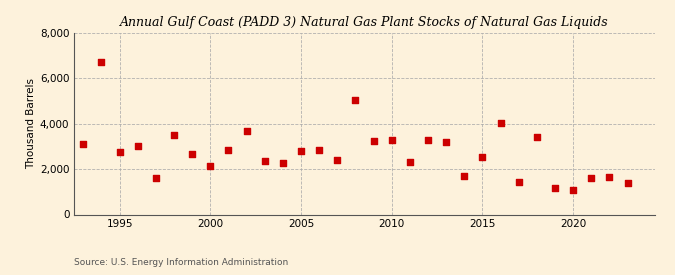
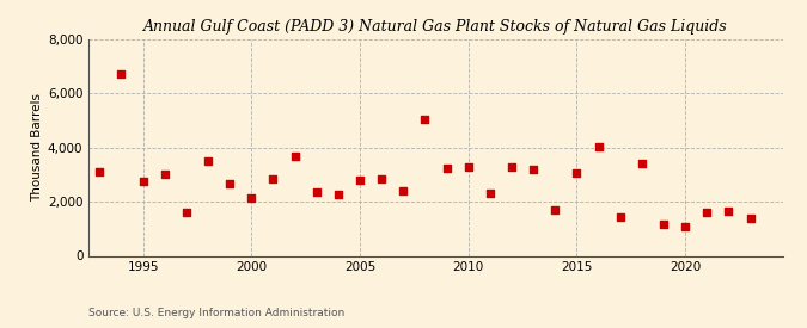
2015: 2,550 -> 3,050
